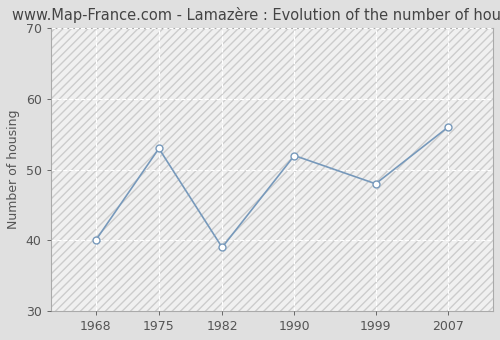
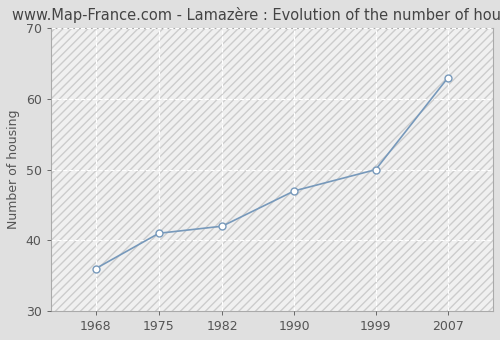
1968: 40 -> 36
1975: 53 -> 41
1982: 39 -> 42
1990: 52 -> 47
1999: 48 -> 50
2007: 56 -> 63
